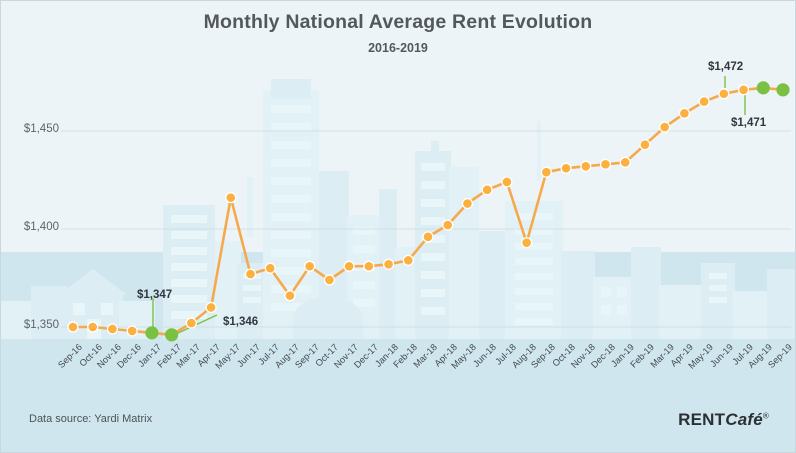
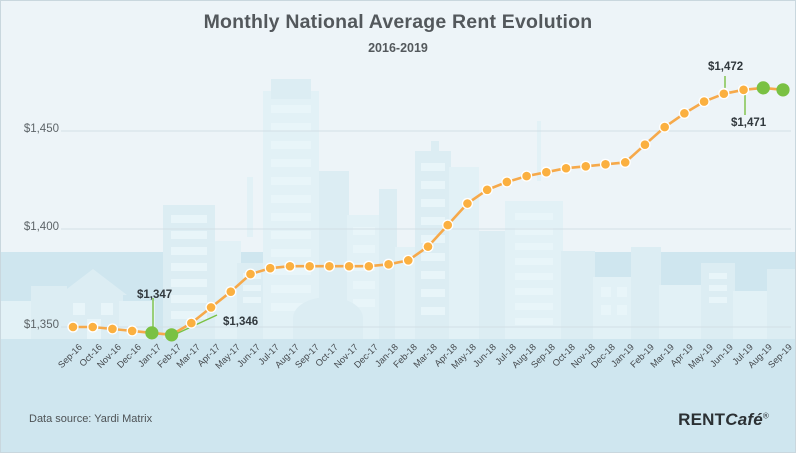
May-17: $1416 -> $1368
Aug-17: $1366 -> $1381
Oct-17: $1374 -> $1381
Mar-18: $1396 -> $1391
Aug-18: $1393 -> $1427
